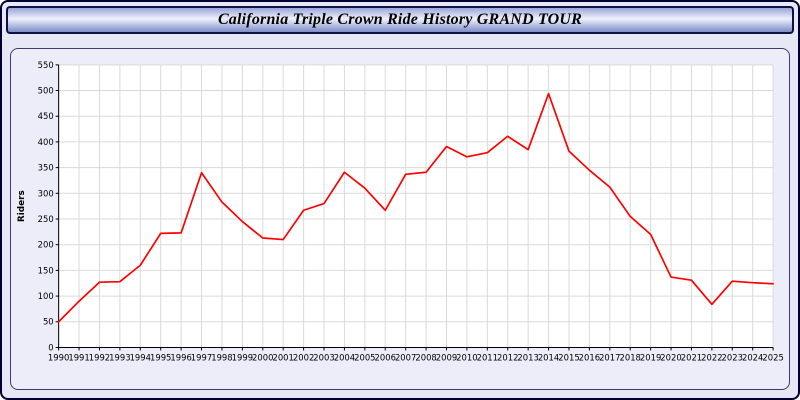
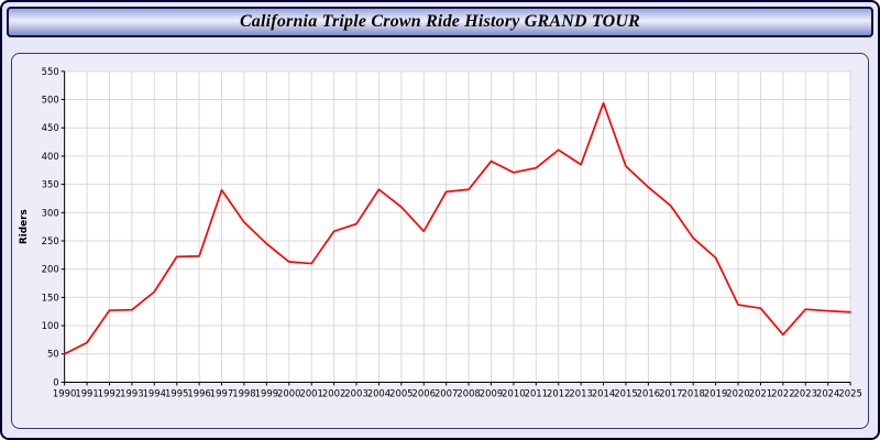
1991: 90 -> 70
